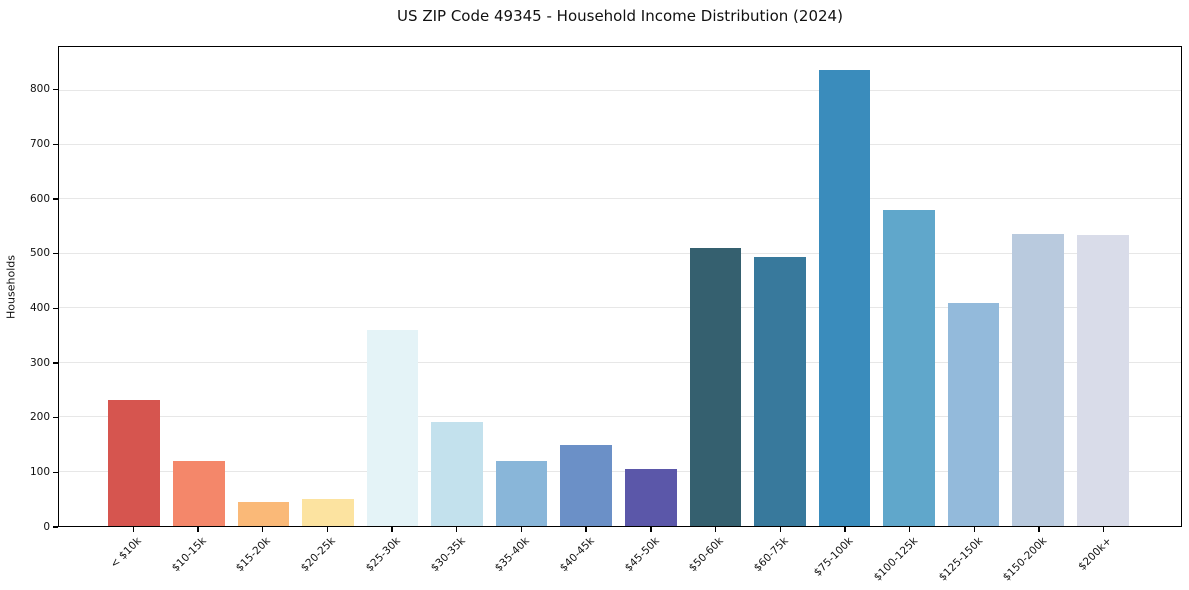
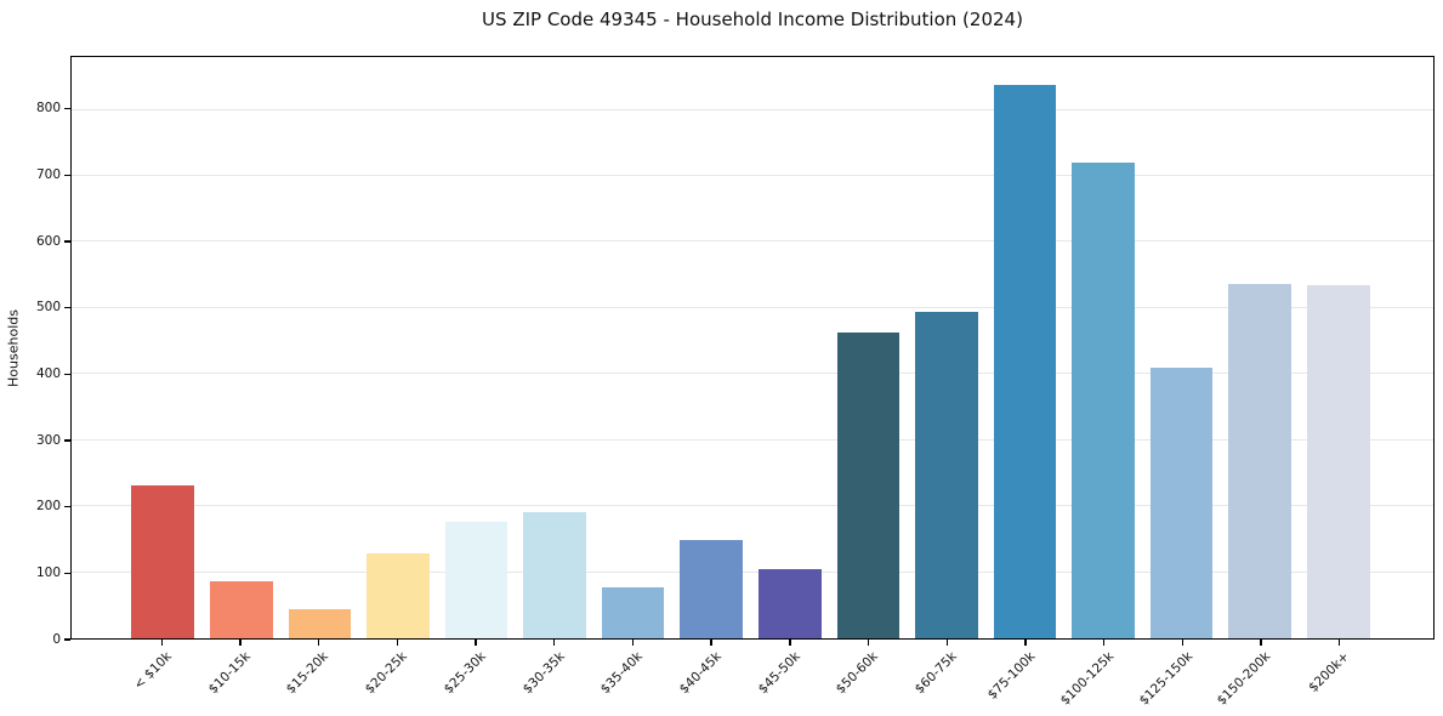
$10-15k: 120 -> 90
$20-25k: 50 -> 130
$25-30k: 360 -> 180
$35-40k: 120 -> 80
$50-60k: 510 -> 460
$100-125k: 580 -> 720
